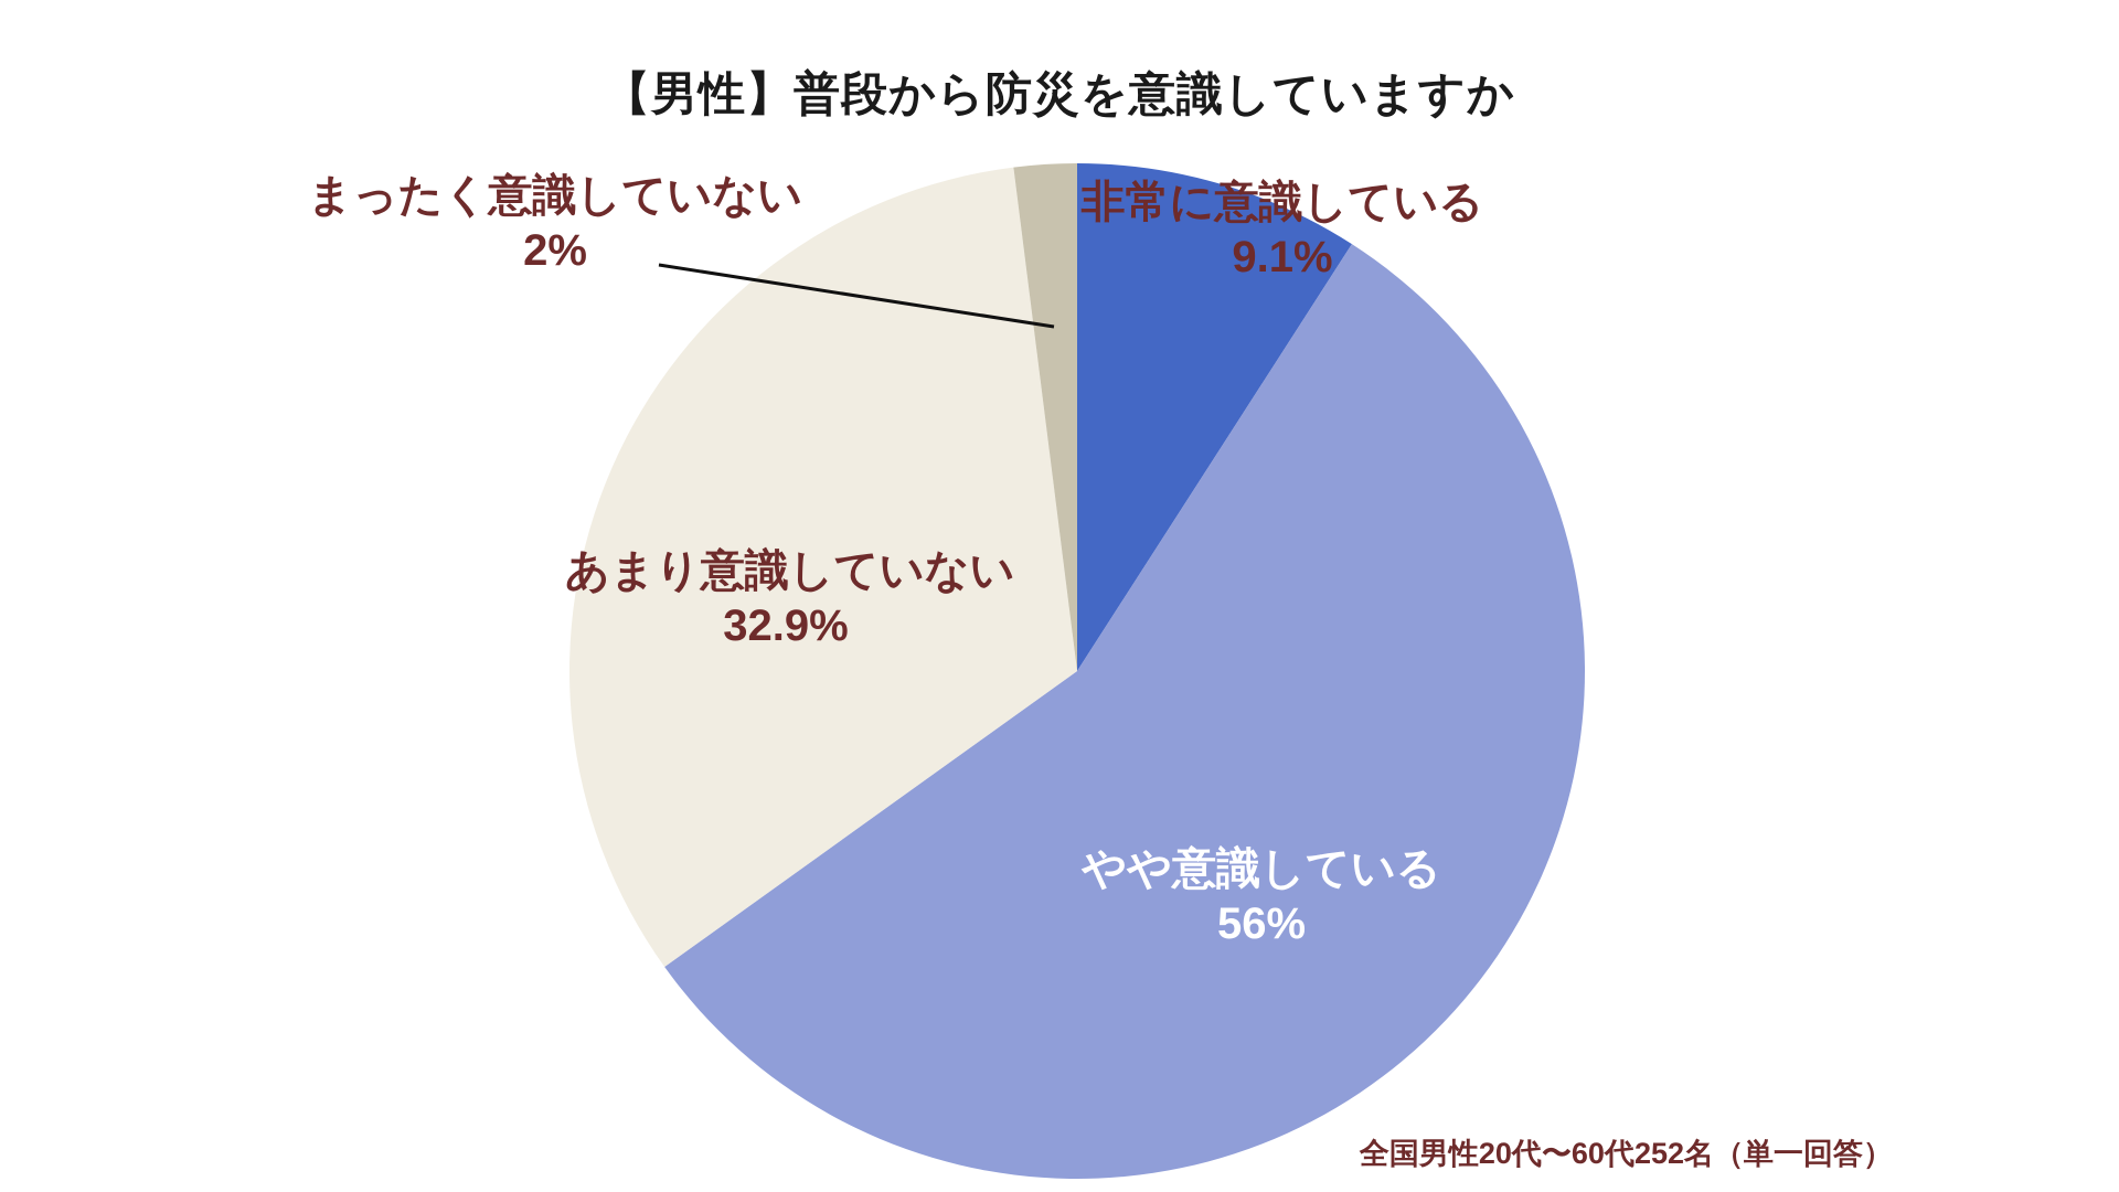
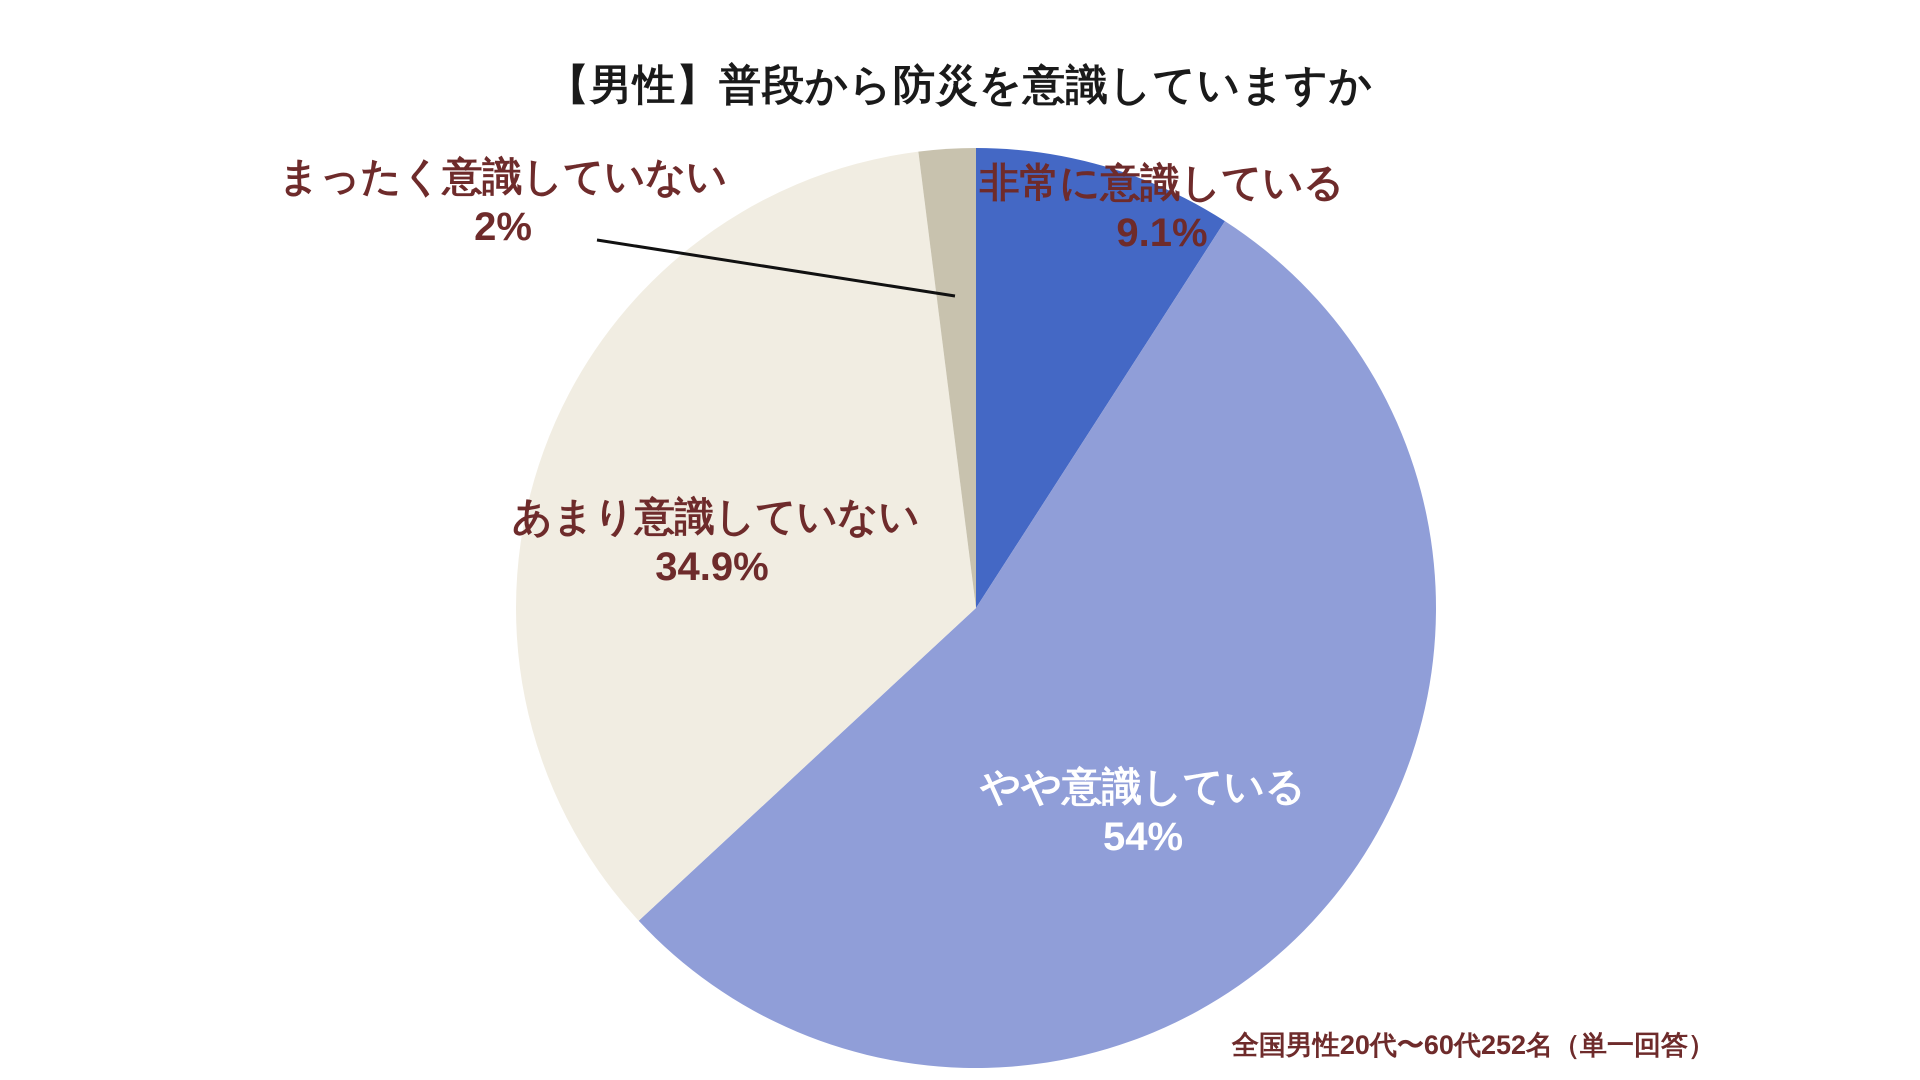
やや意識している: 56% -> 54%
あまり意識していない: 32.9% -> 34.9%
